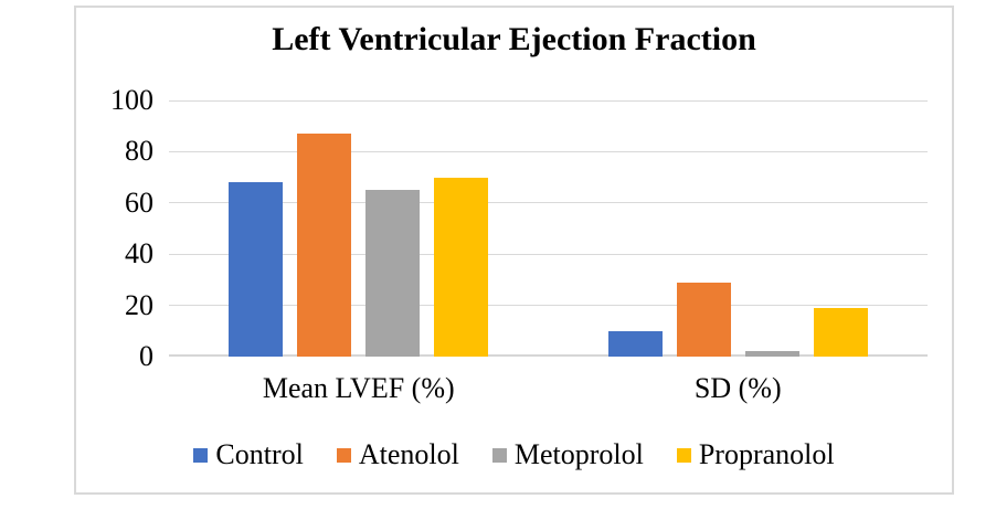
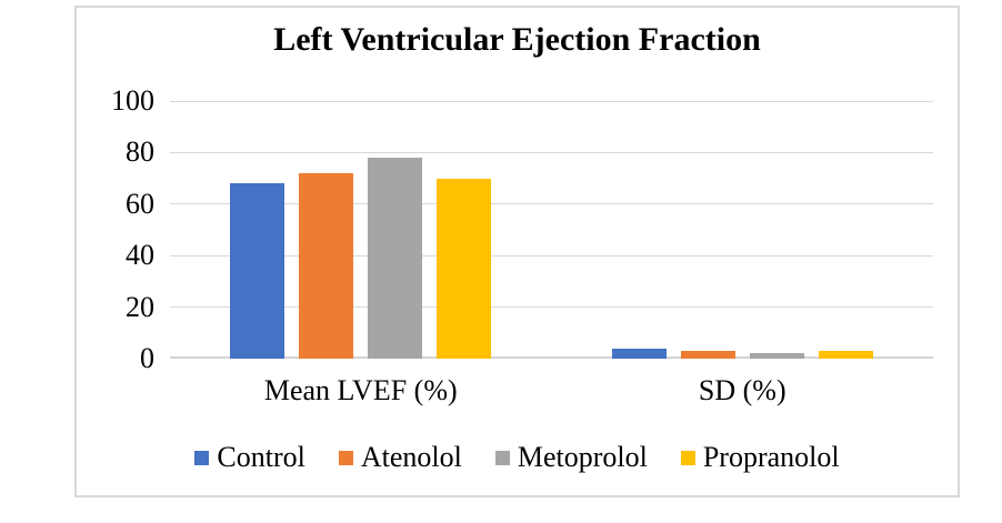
Atenolol/Mean LVEF (%): 87 -> 72
Metoprolol/Mean LVEF (%): 65 -> 78
Control/SD (%): 10 -> 4
Atenolol/SD (%): 29 -> 3
Propranolol/SD (%): 19 -> 3
